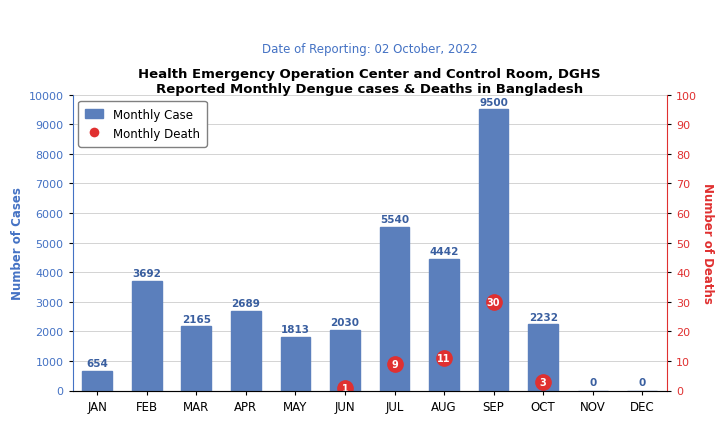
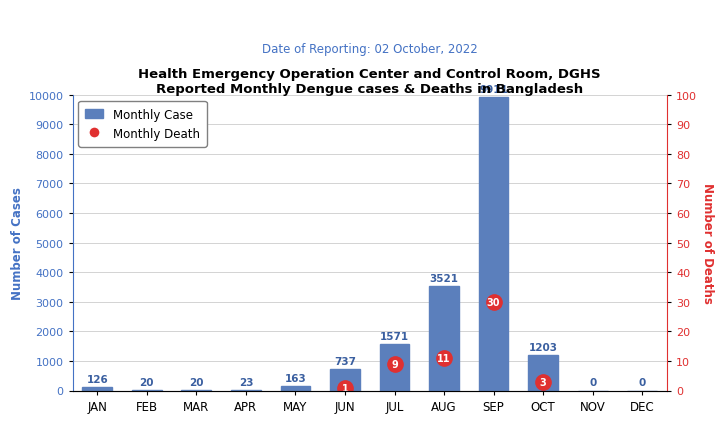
JAN: 654 -> 126
FEB: 3692 -> 20
MAR: 2165 -> 20
APR: 2689 -> 23
MAY: 1813 -> 163
JUN: 2030 -> 737
JUL: 5540 -> 1571
AUG: 4442 -> 3521
SEP: 9500 -> 9910
OCT: 2232 -> 1203
